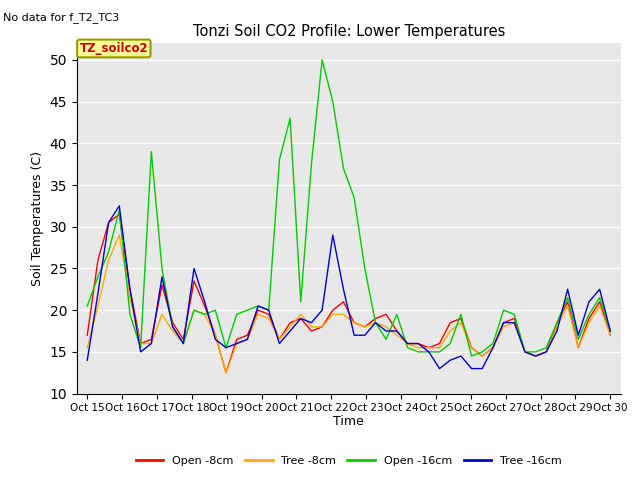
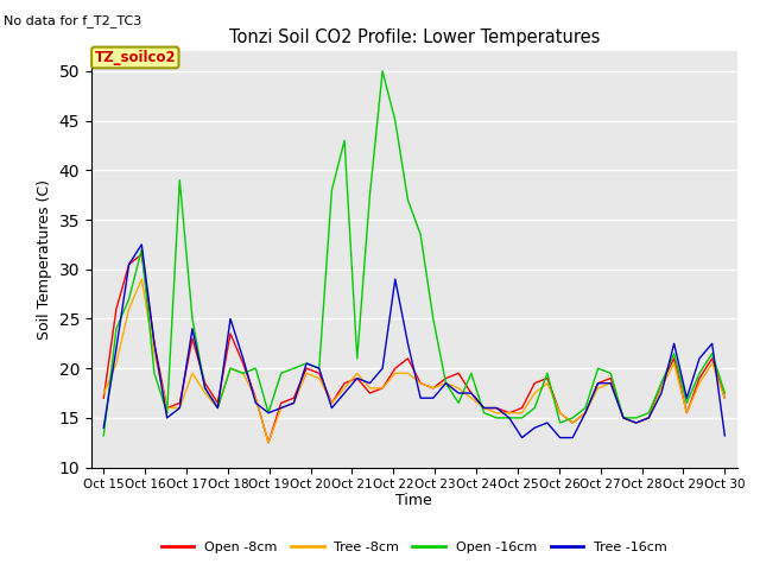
Tree -8cm/Oct 15: 15.5 -> 17.4
Open -16cm/Oct 15: 20.5 -> 13.2
Tree -16cm/Oct 30: 17.5 -> 13.2
